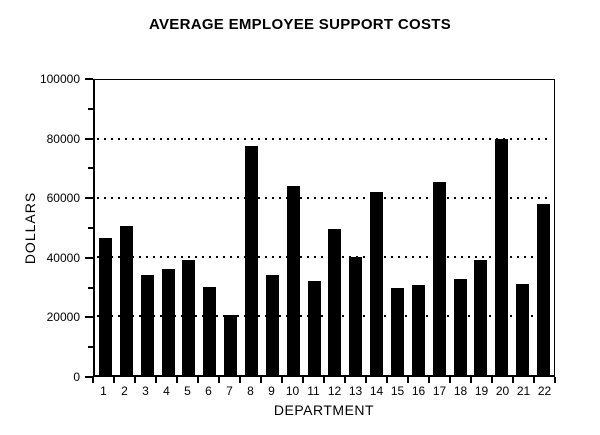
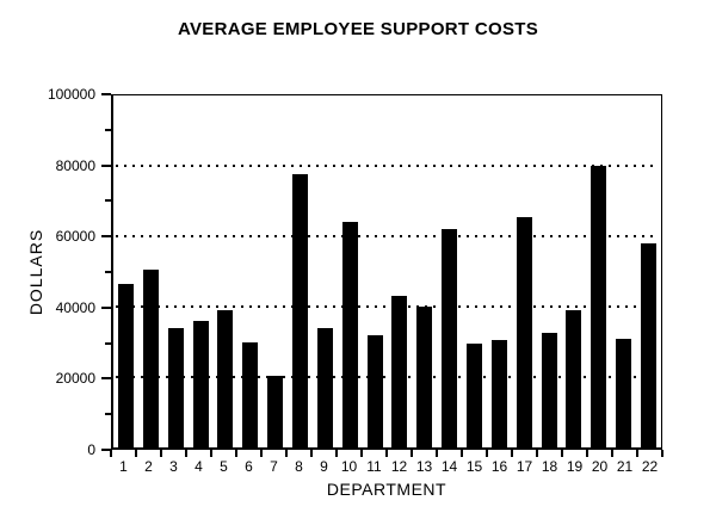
12: 50000 -> 43000
